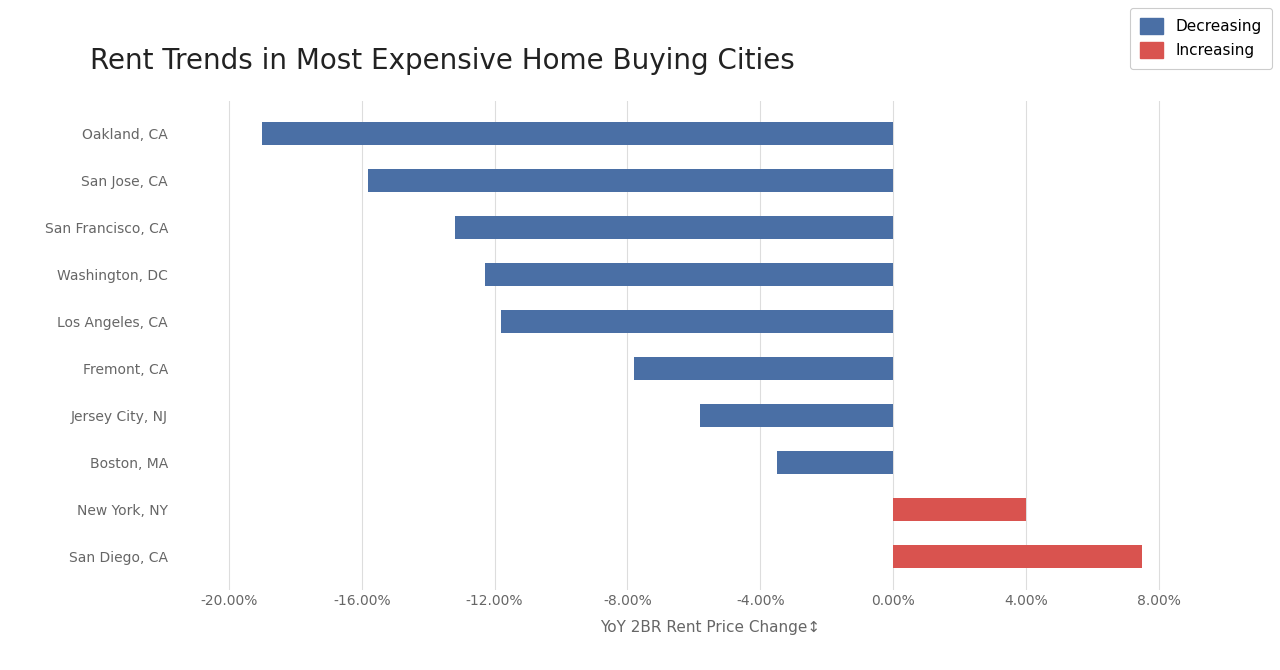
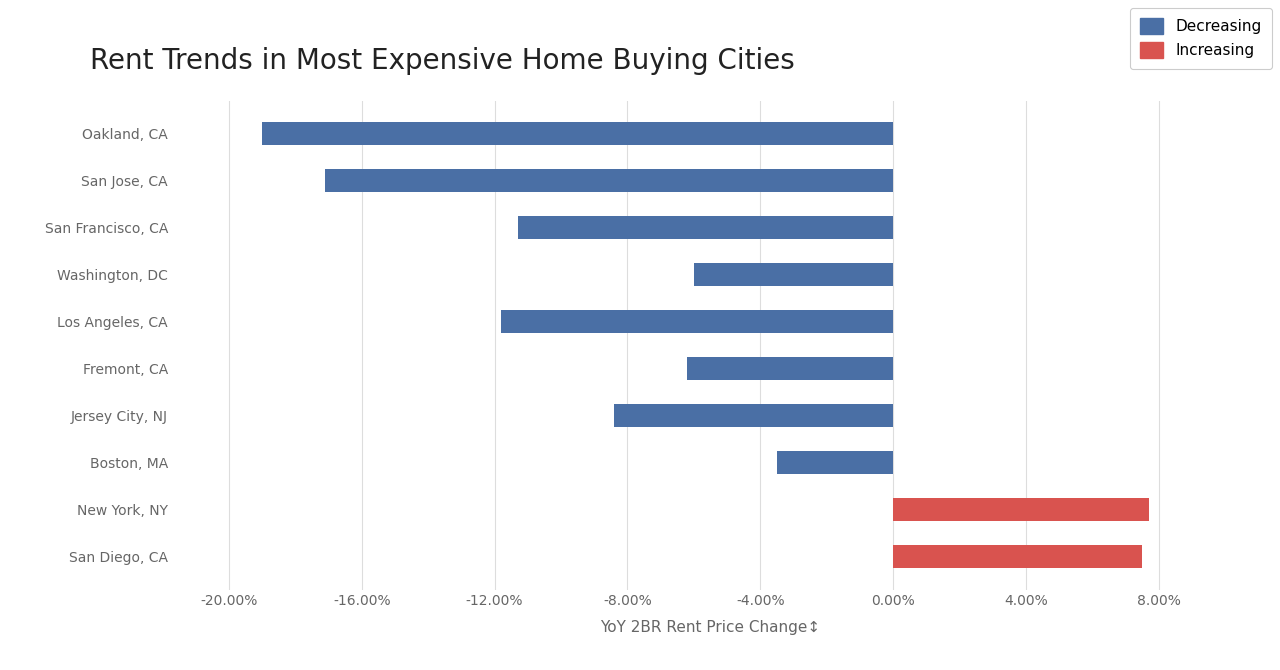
San Jose, CA: -15.8% -> -17.1%
San Francisco, CA: -13.2% -> -11.3%
Washington, DC: -12.3% -> -6.0%
Fremont, CA: -7.8% -> -6.2%
Jersey City, NJ: -5.8% -> -8.4%
New York, NY: 4.0% -> 7.7%
